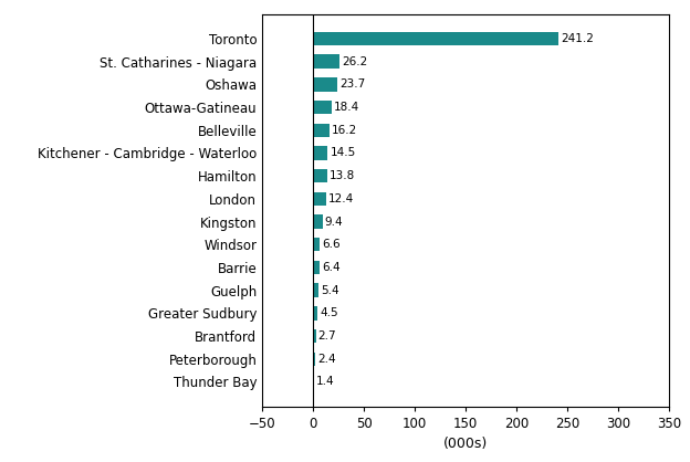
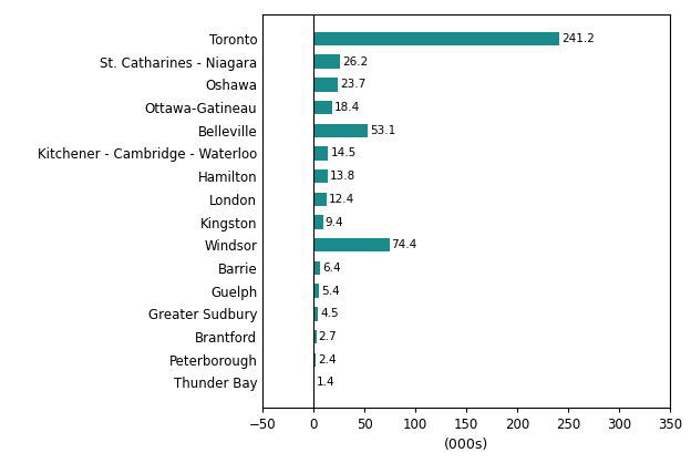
Belleville: 16.2 -> 53.1
Windsor: 6.6 -> 74.4
